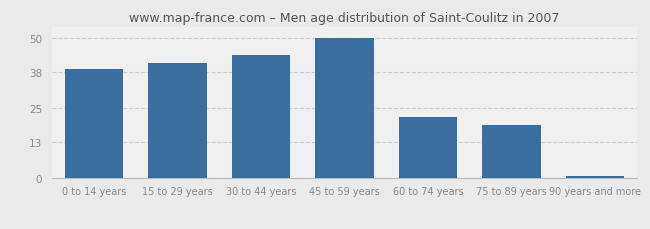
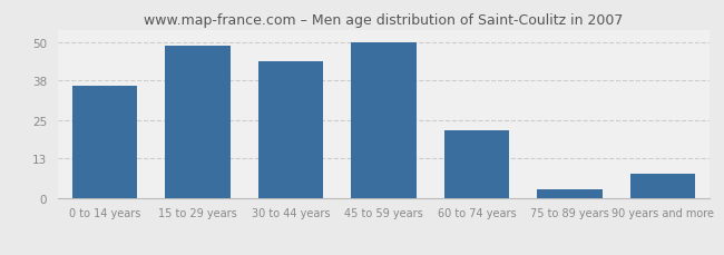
0 to 14 years: 39 -> 36
15 to 29 years: 41 -> 49
75 to 89 years: 19 -> 3
90 years and more: 1 -> 8
